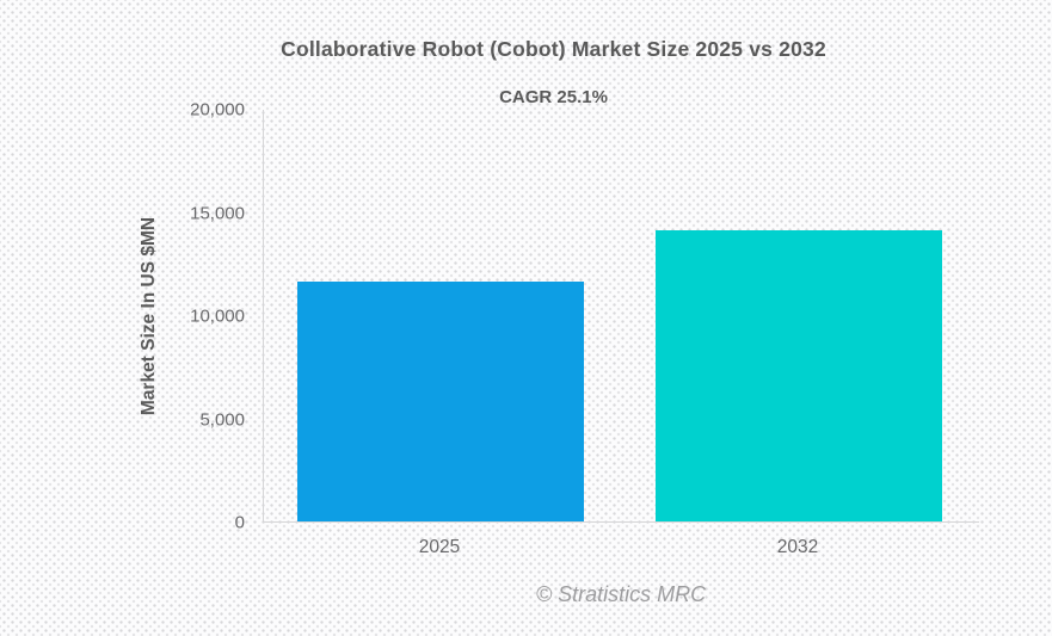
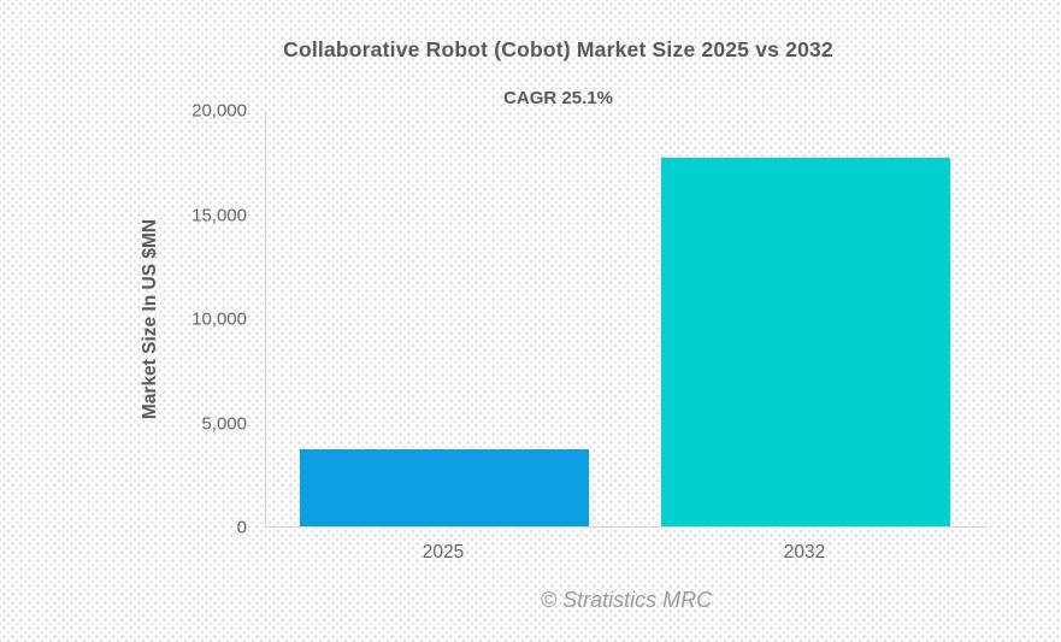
2025: 11600 -> 3700
2032: 14100 -> 17700
